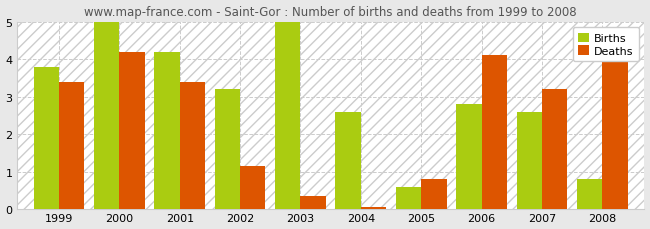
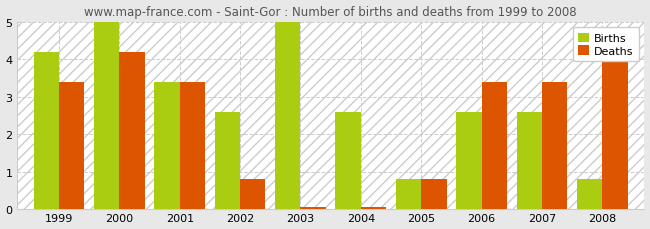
Births/1999: 3.8 -> 4.2
Births/2001: 4.2 -> 3.4
Births/2002: 3.2 -> 2.6
Deaths/2002: 1.15 -> 0.80
Deaths/2003: 0.35 -> 0.05
Births/2005: 0.6 -> 0.8
Births/2006: 2.8 -> 2.6
Deaths/2006: 4.10 -> 3.40
Deaths/2007: 3.20 -> 3.40
